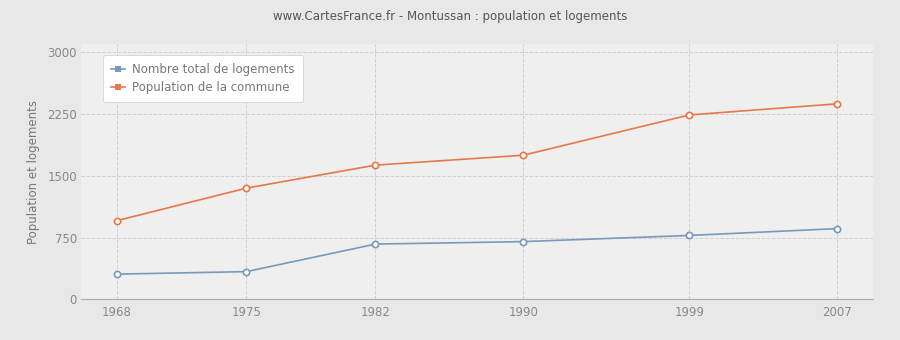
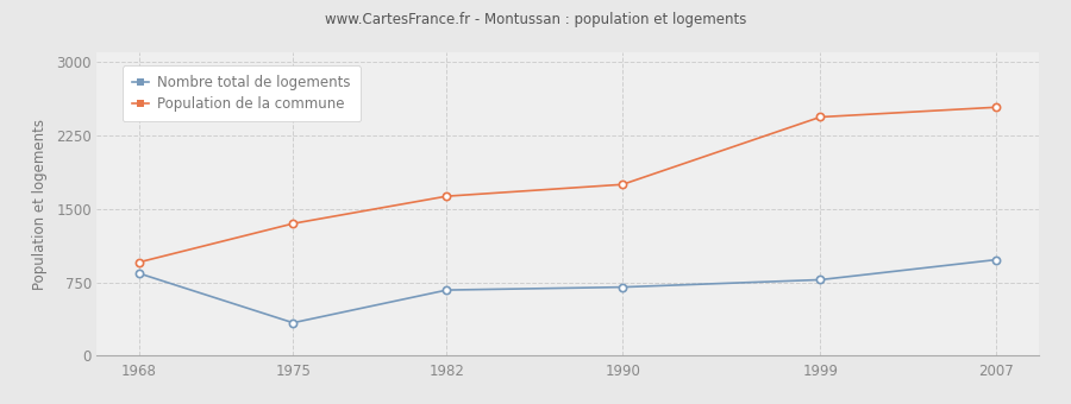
Nombre total de logements/1968: 300 -> 840
Population de la commune/1999: 2240 -> 2440
Nombre total de logements/2007: 860 -> 980
Population de la commune/2007: 2380 -> 2540
